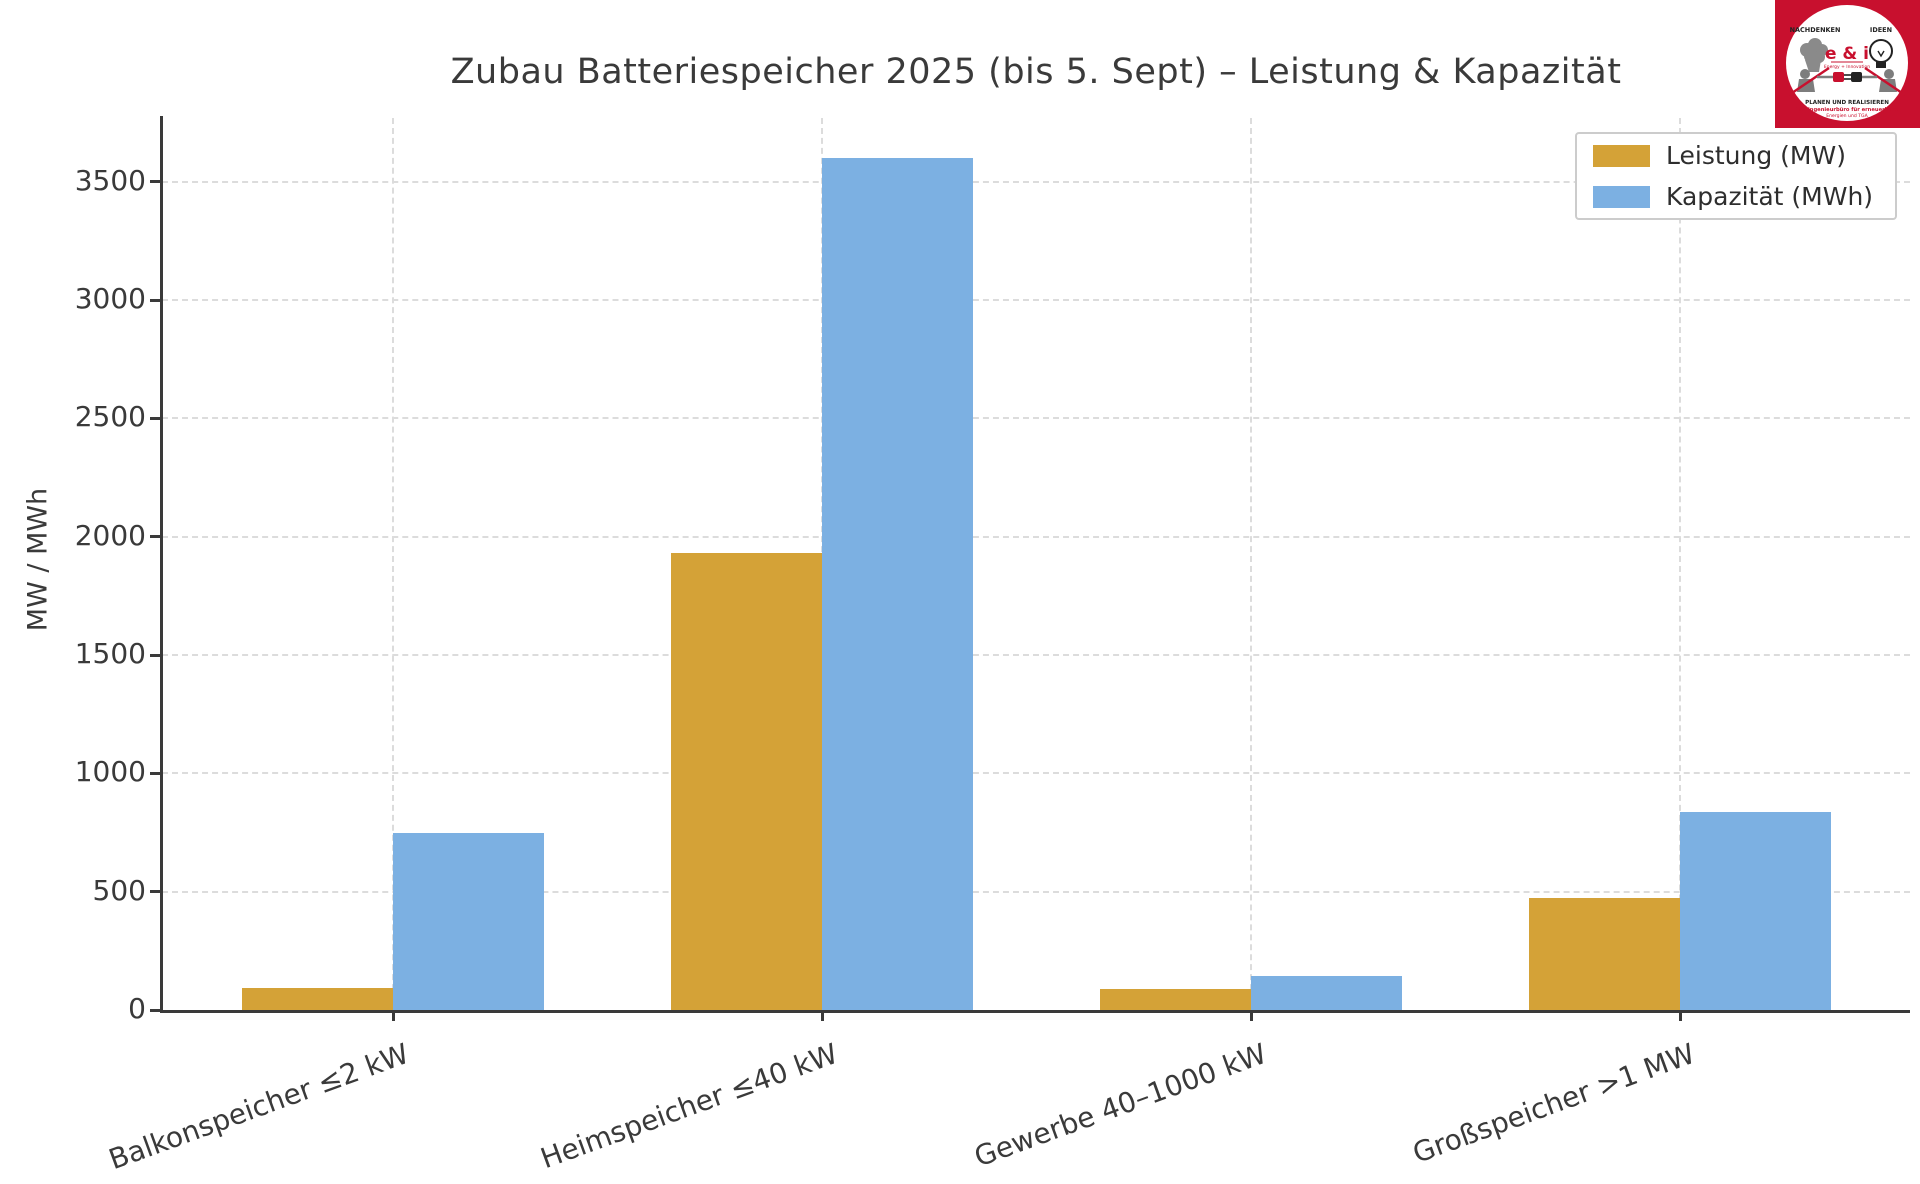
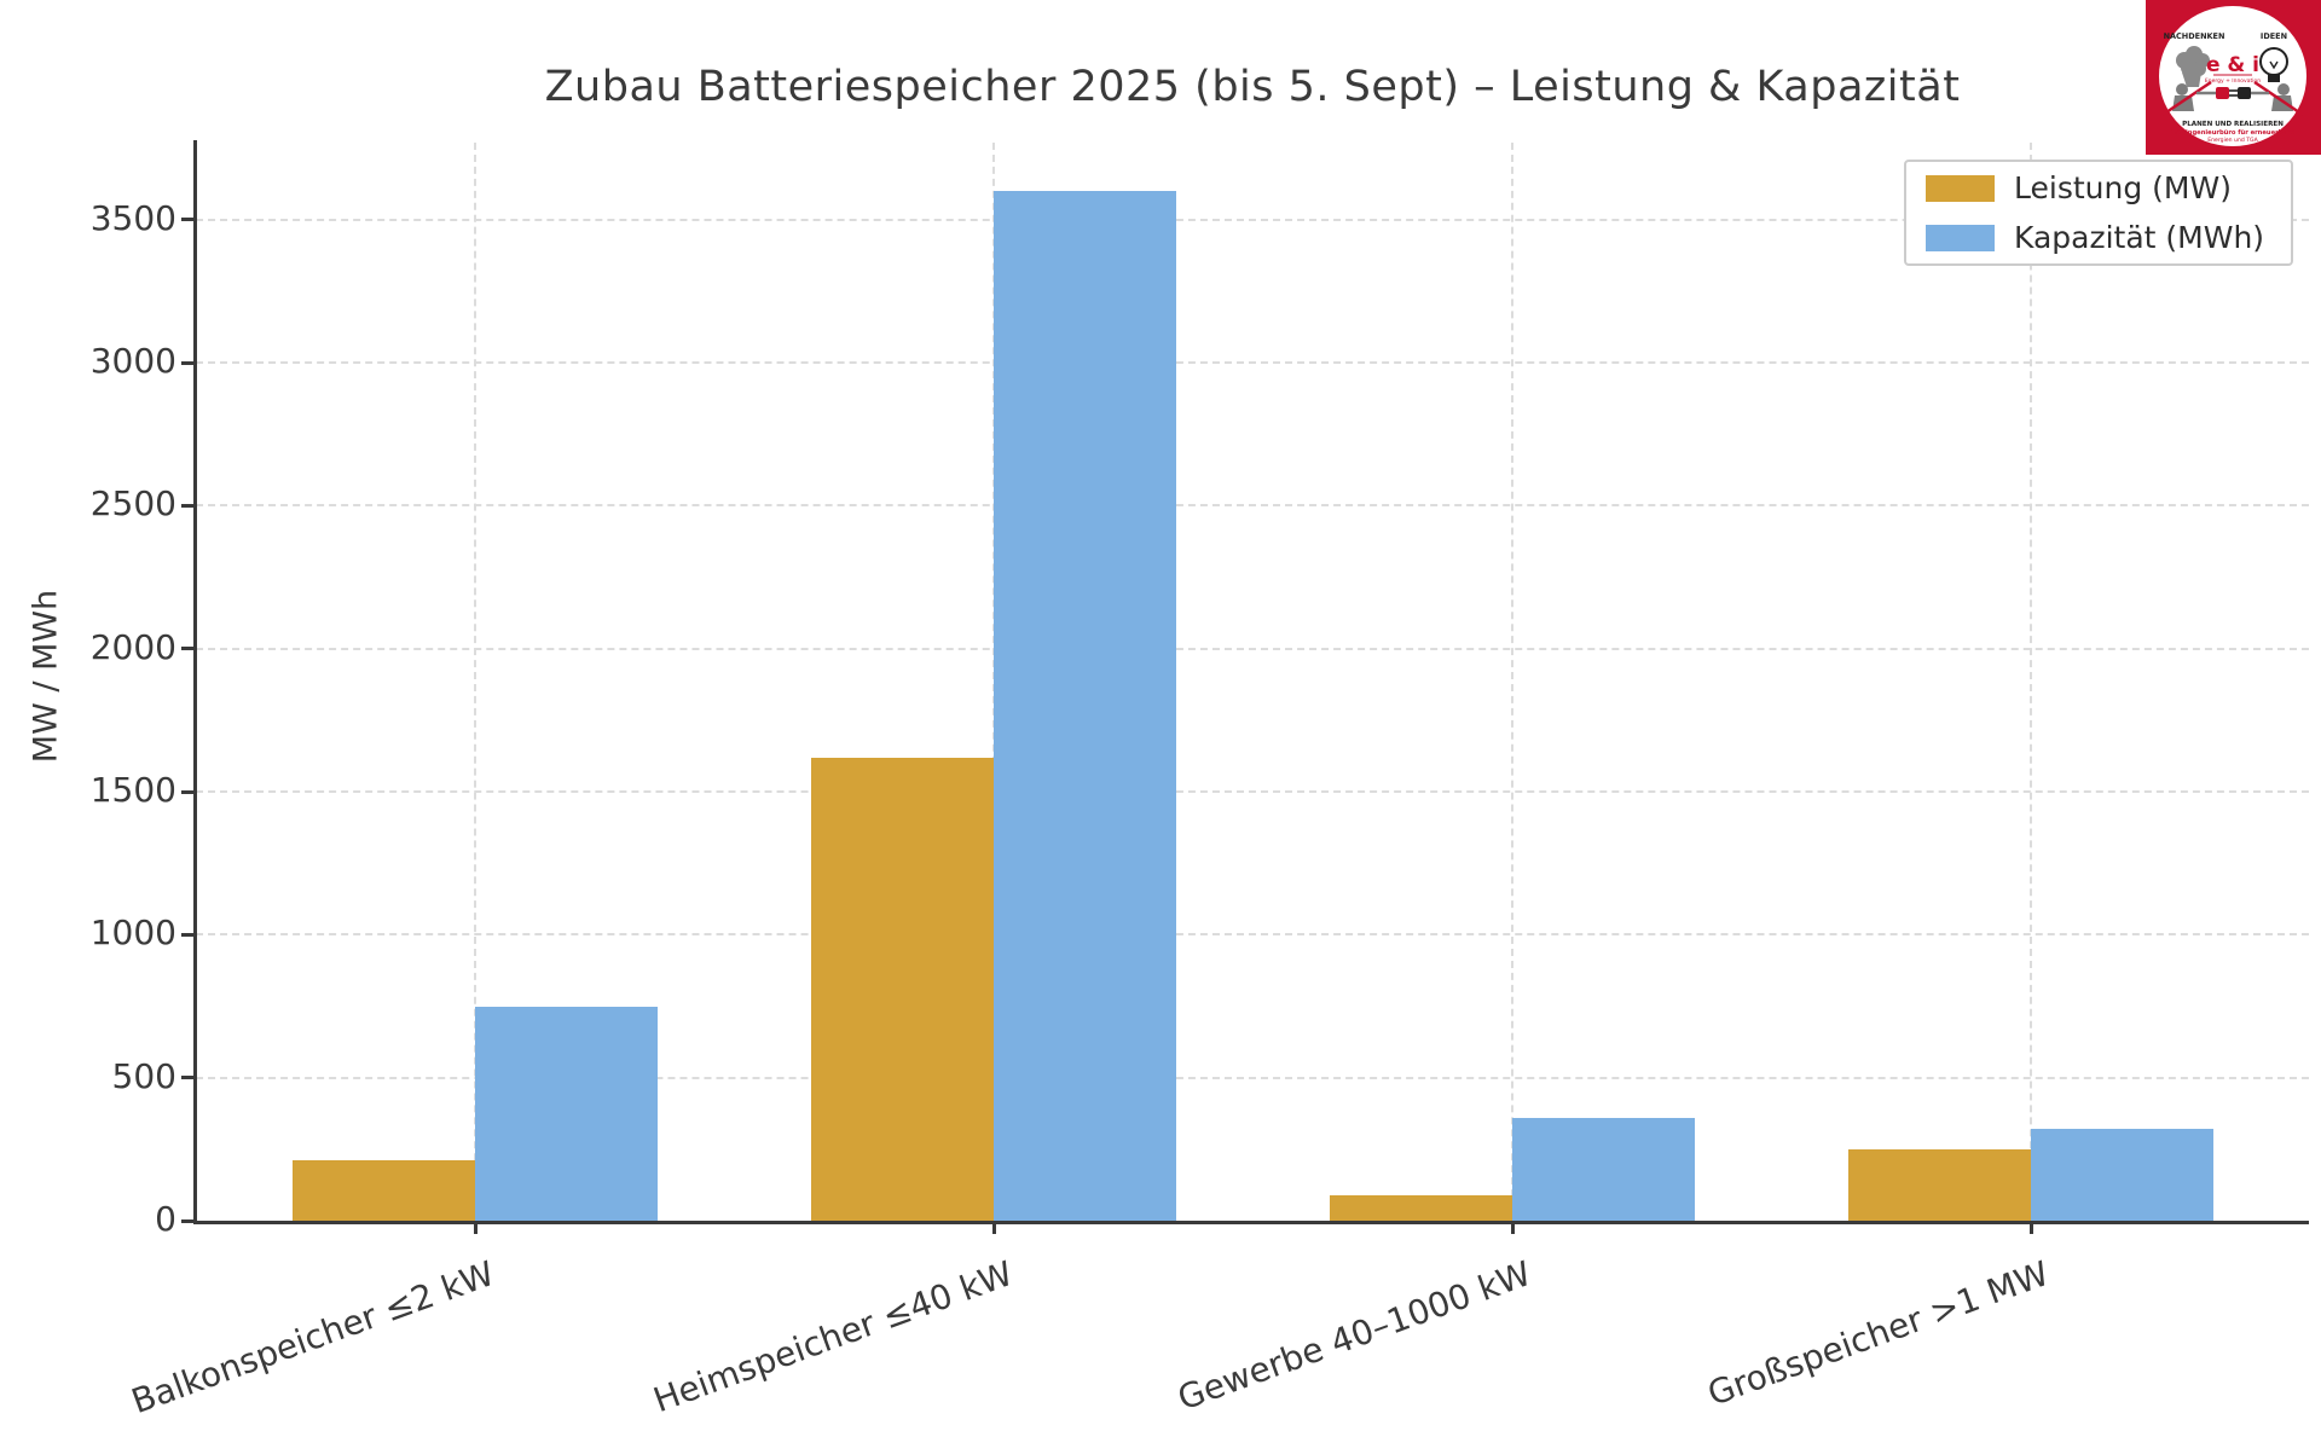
Leistung (MW)/Balkonspeicher ≤2 kW: 100 -> 210
Leistung (MW)/Heimspeicher ≤40 kW: 1930 -> 1620
Kapazität (MWh)/Gewerbe 40–1000 kW: 140 -> 360
Leistung (MW)/Großspeicher >1 MW: 480 -> 250
Kapazität (MWh)/Großspeicher >1 MW: 840 -> 320
